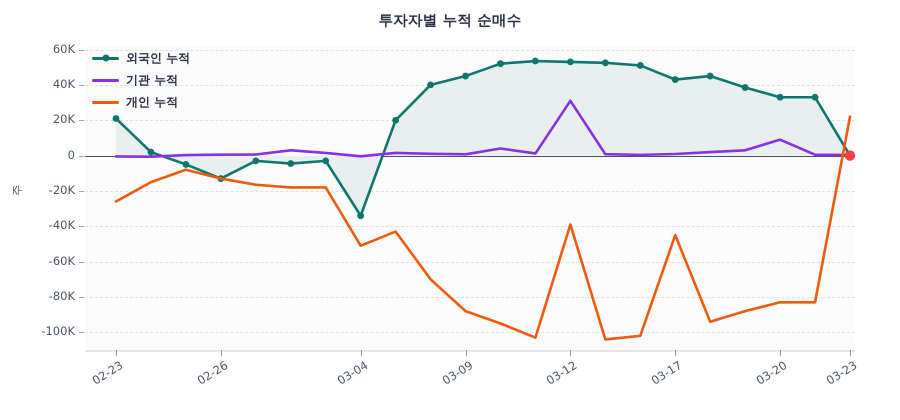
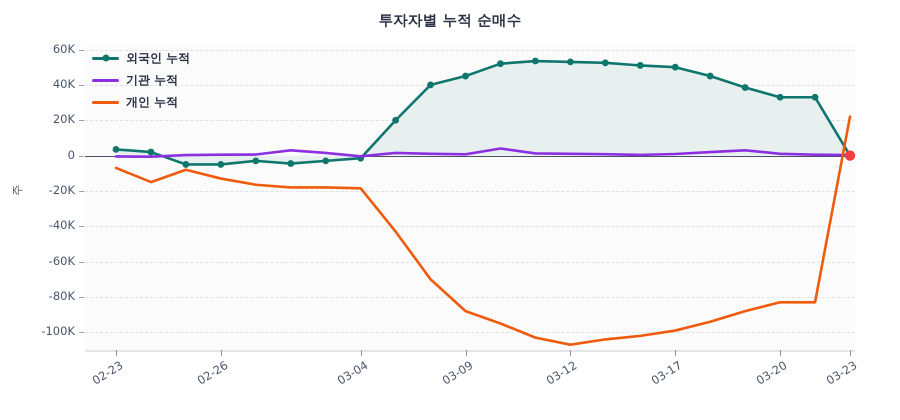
외국인 누적/02-23: 21K -> 4K
개인 누적/02-23: -26K -> -7K
외국인 누적/02-26: -13K -> -5K
외국인 누적/03-04: -34K -> -2K
개인 누적/03-04: -51K -> -18K
기관 누적/03-12: 31K -> 1K
개인 누적/03-12: -39K -> -107K
외국인 누적/03-17: 43K -> 50K
개인 누적/03-17: -45K -> -99K
기관 누적/03-20: 9K -> 1K
